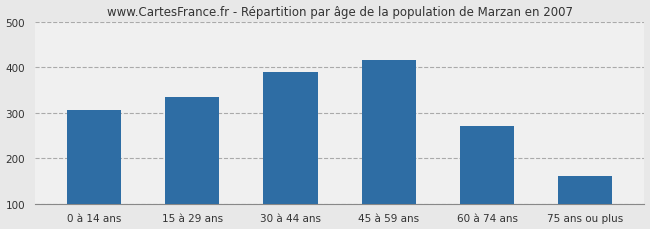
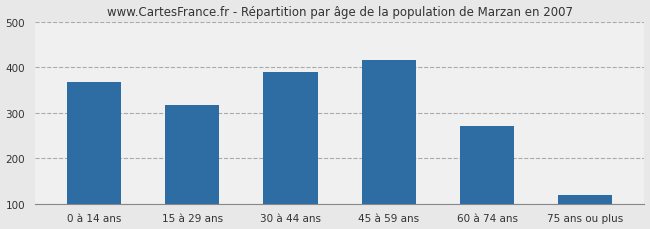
0 à 14 ans: 305 -> 368
15 à 29 ans: 335 -> 317
75 ans ou plus: 160 -> 120
